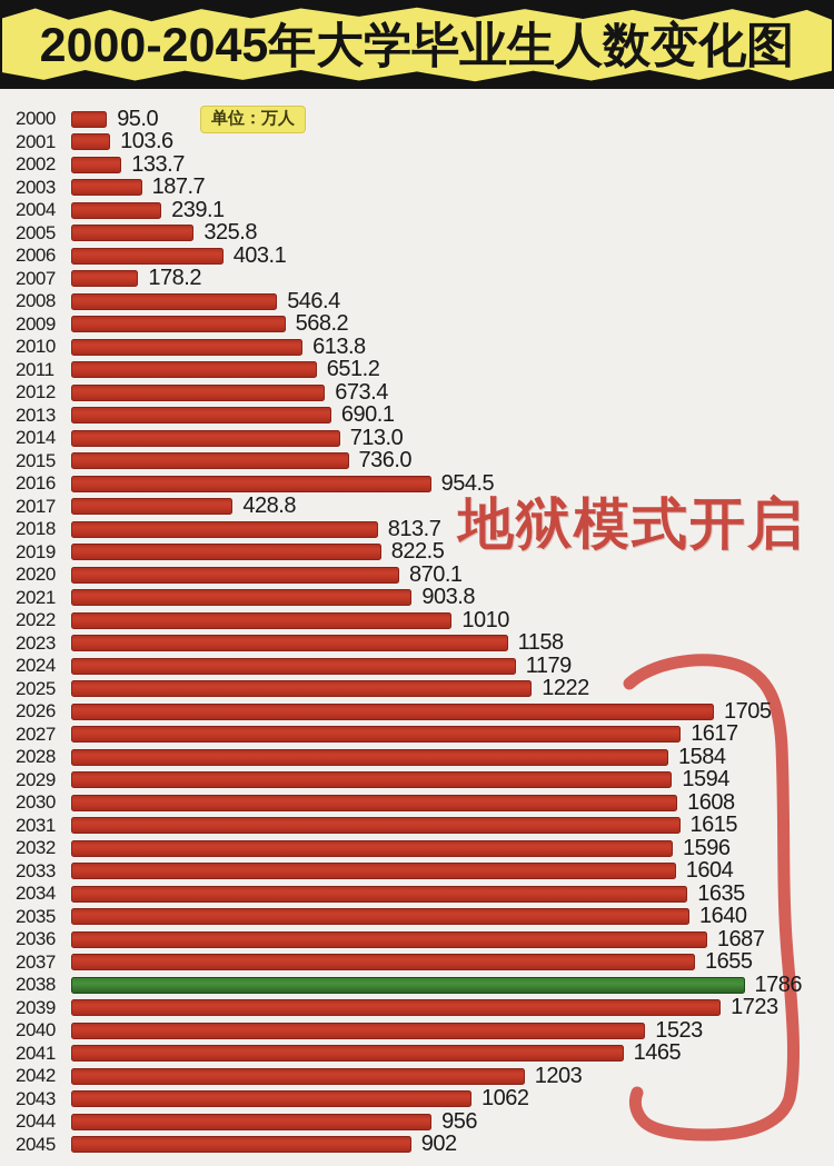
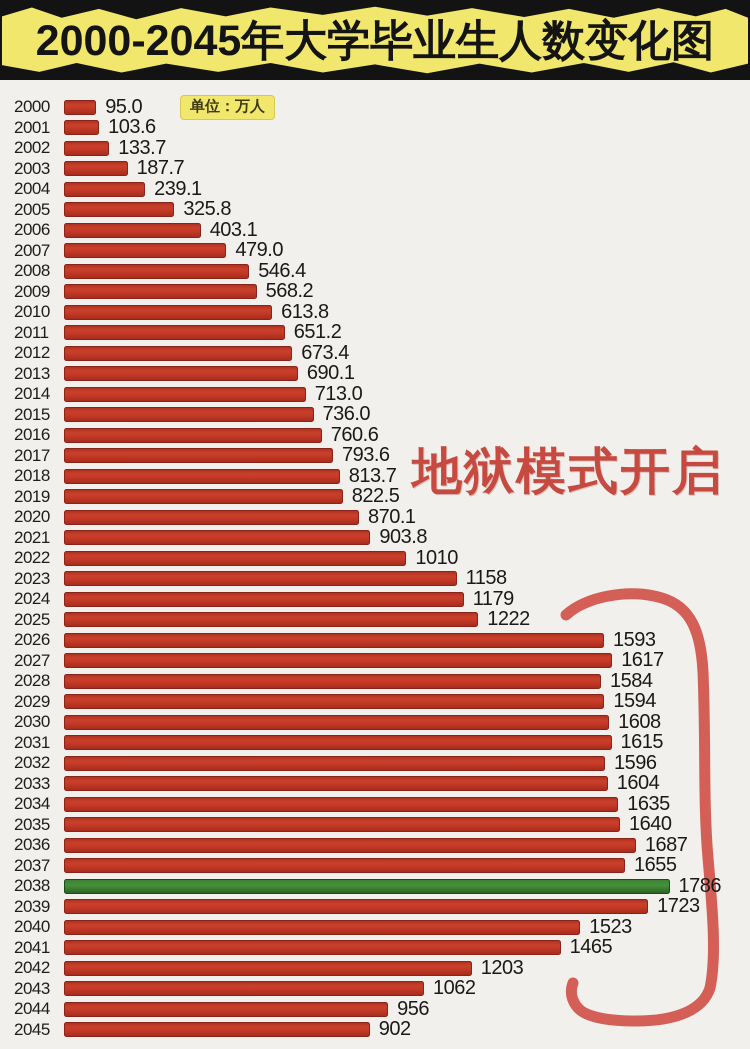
2007: 178.2 -> 479.0
2016: 954.5 -> 760.6
2017: 428.8 -> 793.6
2026: 1705 -> 1593
